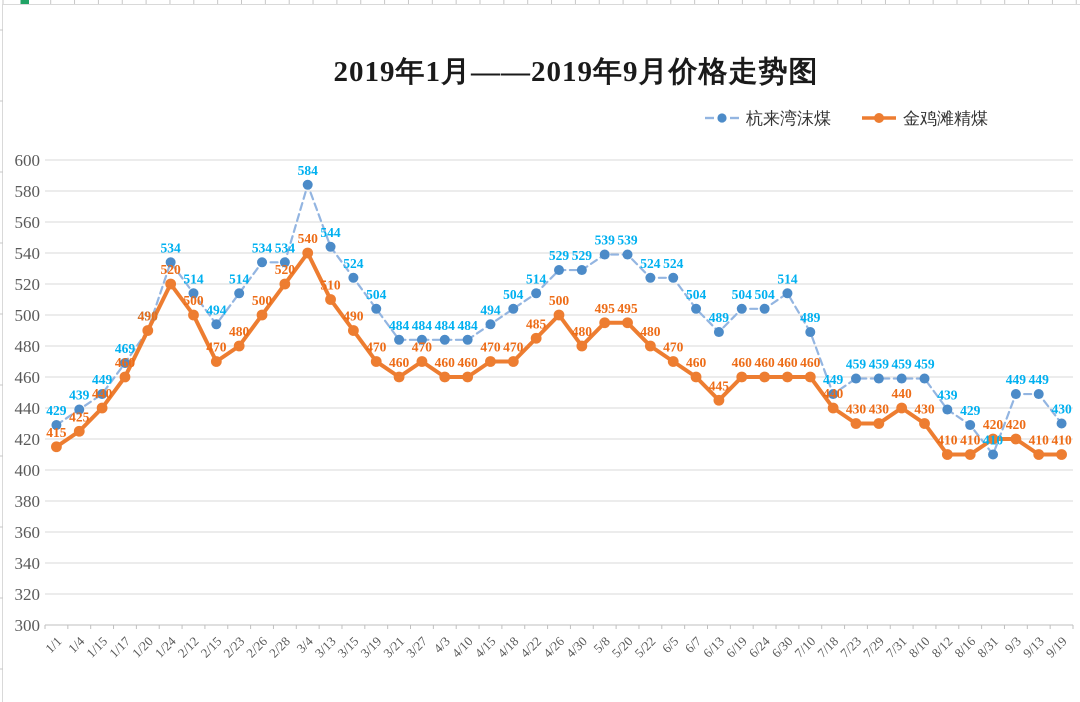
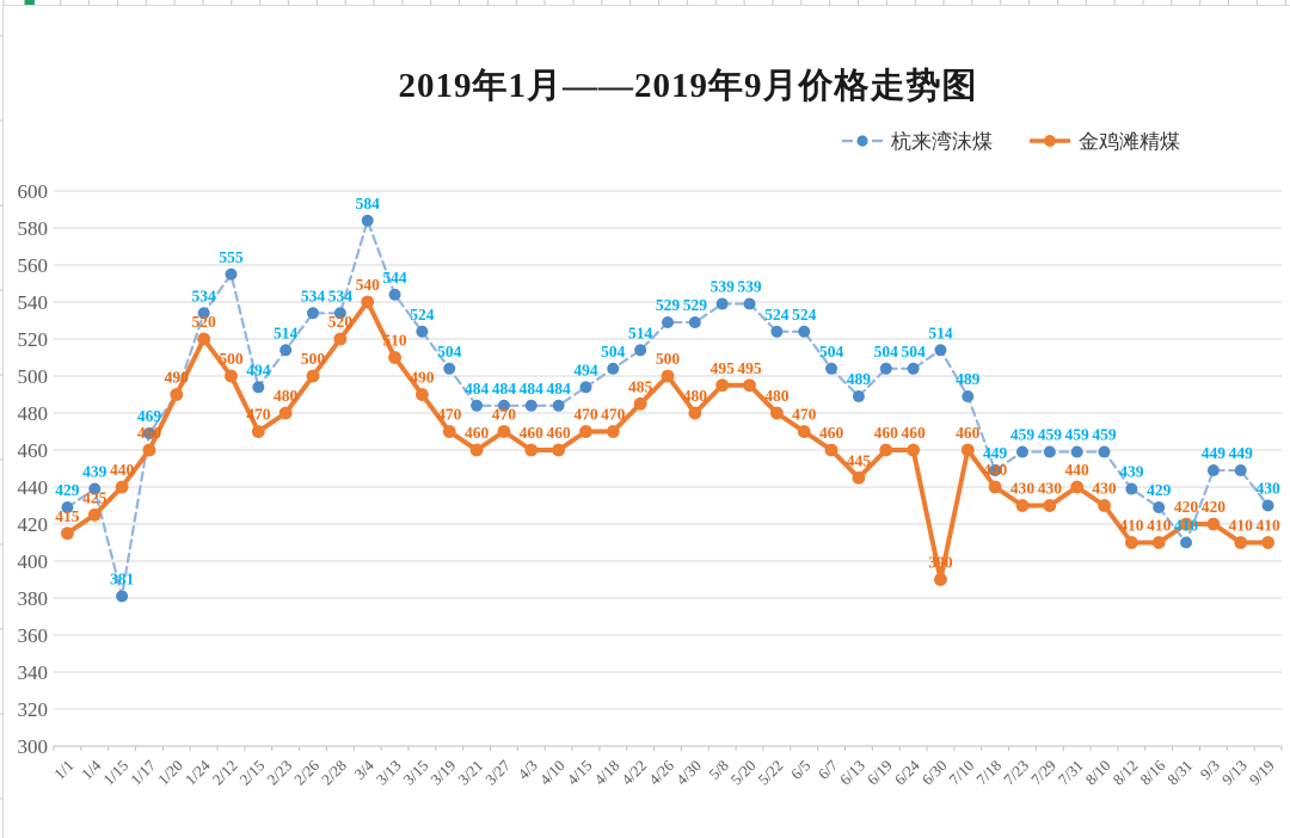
杭来湾沫煤/1/15: 449 -> 381
杭来湾沫煤/2/12: 514 -> 555
金鸡滩精煤/6/30: 460 -> 390
